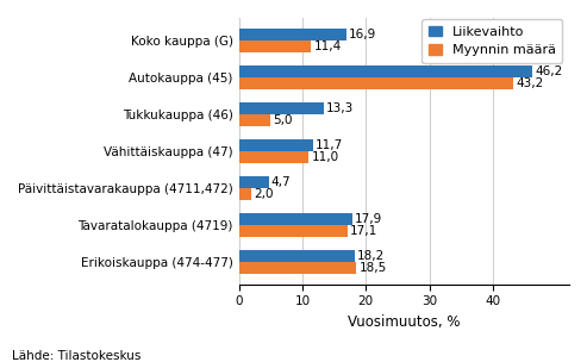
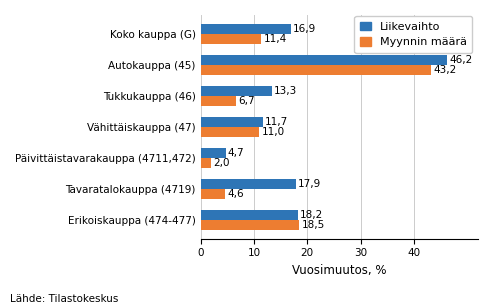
Myynnin määrä/Tukkukauppa (46): 5,0 -> 6,7
Myynnin määrä/Tavaratalokauppa (4719): 17,1 -> 4,6
